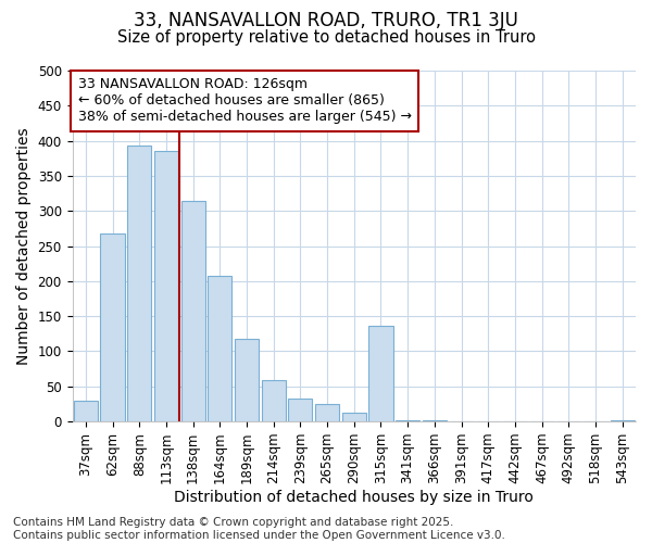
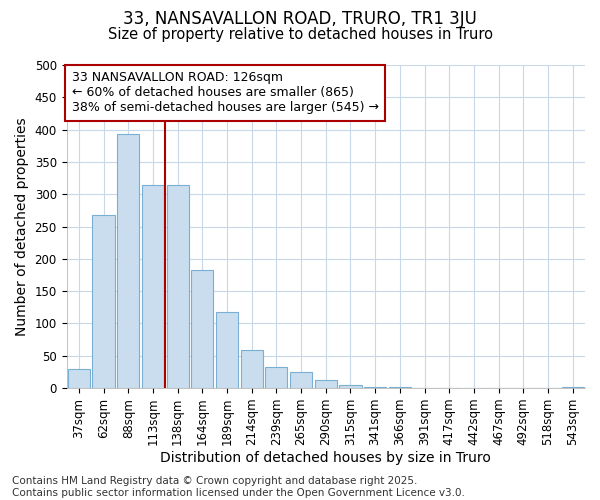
113sqm: 386 -> 315
164sqm: 208 -> 183
315sqm: 136 -> 5
